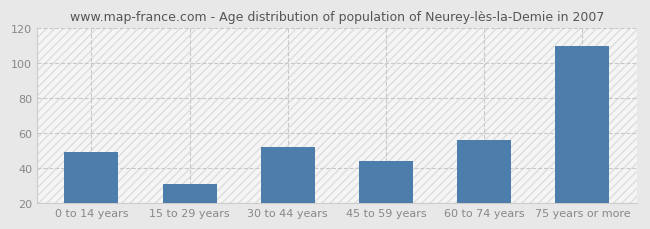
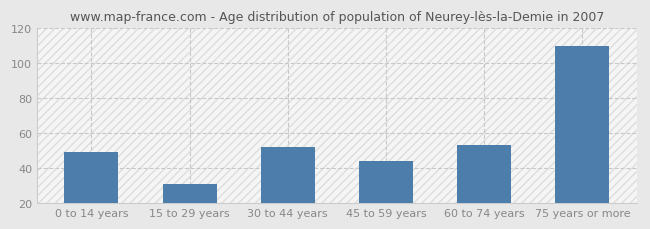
60 to 74 years: 56 -> 53
